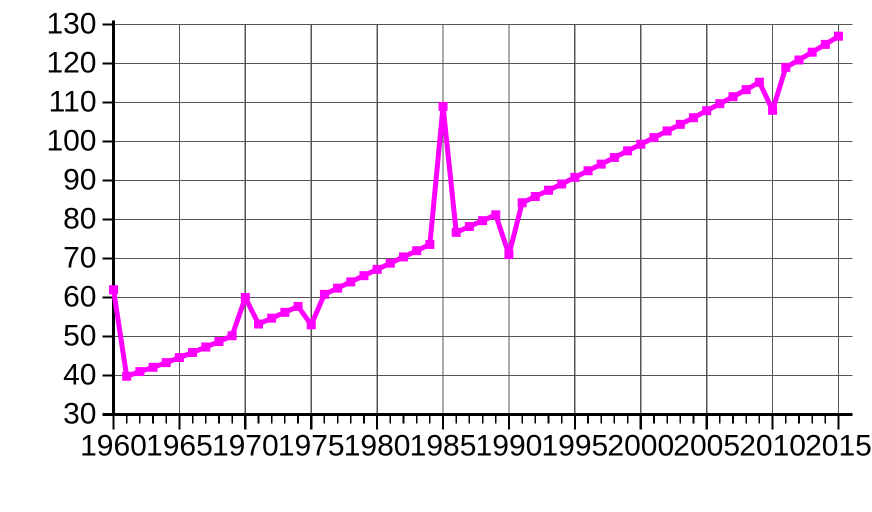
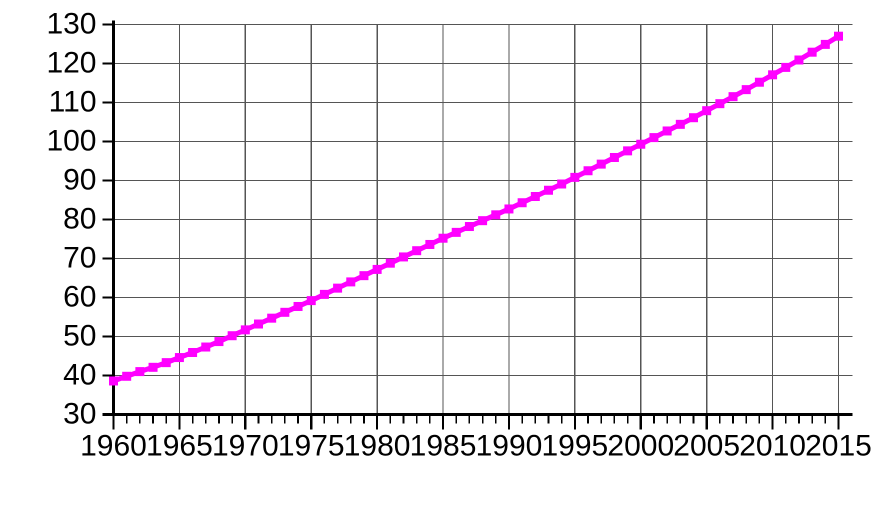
1960: 62 -> 39
1970: 60 -> 52
1975: 53 -> 59
1985: 109 -> 75
1990: 71 -> 83
2010: 108 -> 117
